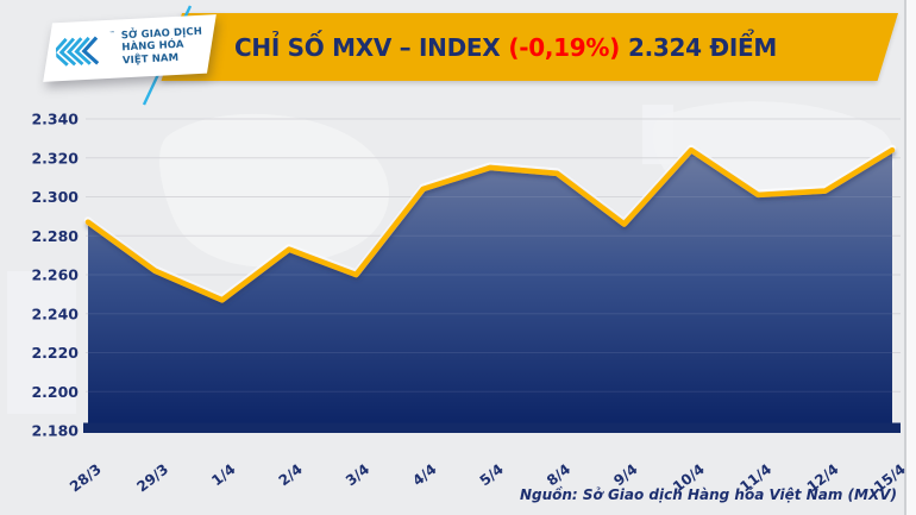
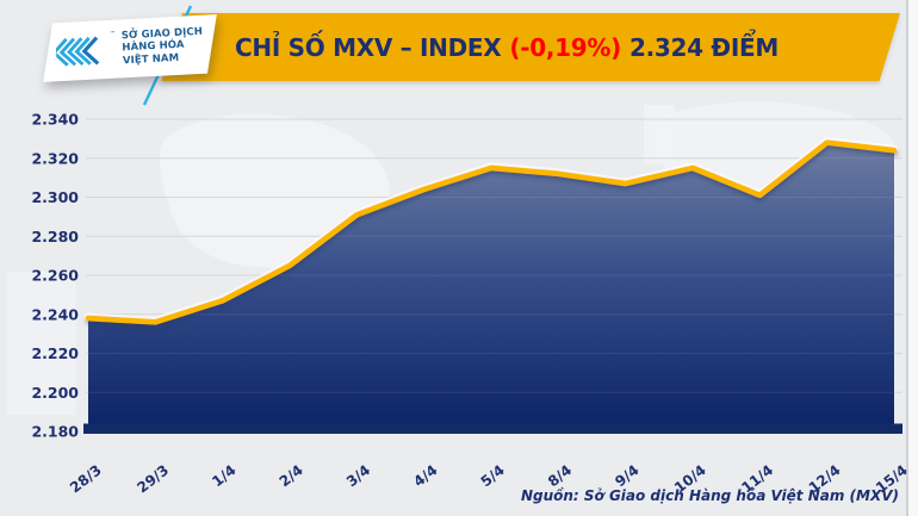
28/3: 2287 -> 2238
29/3: 2262 -> 2236
2/4: 2273 -> 2265
3/4: 2260 -> 2291
9/4: 2286 -> 2307
10/4: 2324 -> 2315
12/4: 2303 -> 2328
